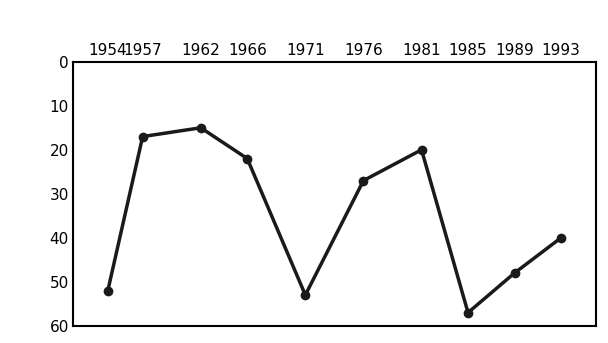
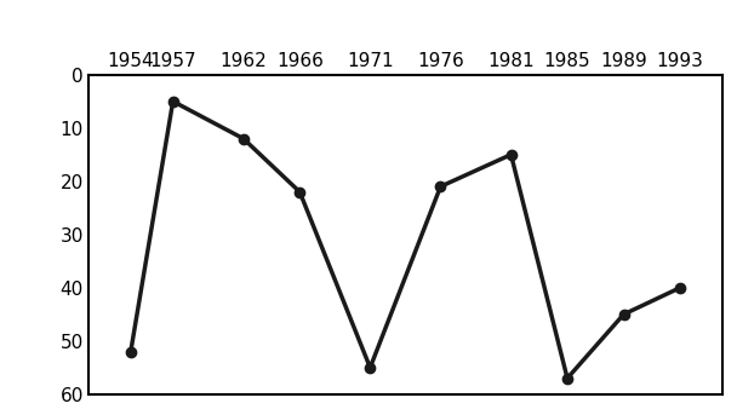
1957: 17 -> 5
1962: 15 -> 12
1971: 53 -> 55
1976: 27 -> 21
1981: 20 -> 15
1989: 48 -> 45
